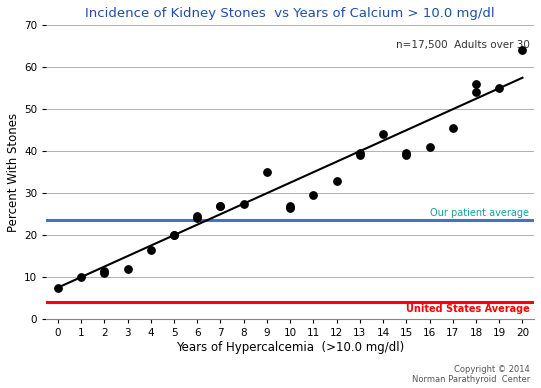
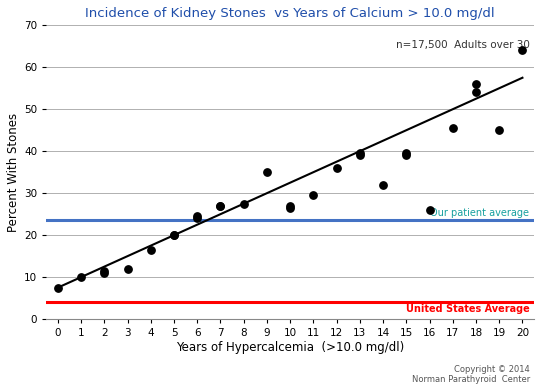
12: 33.0 -> 36.0
14: 44.0 -> 32.0
16: 41.0 -> 26.0
19: 55.0 -> 45.0
